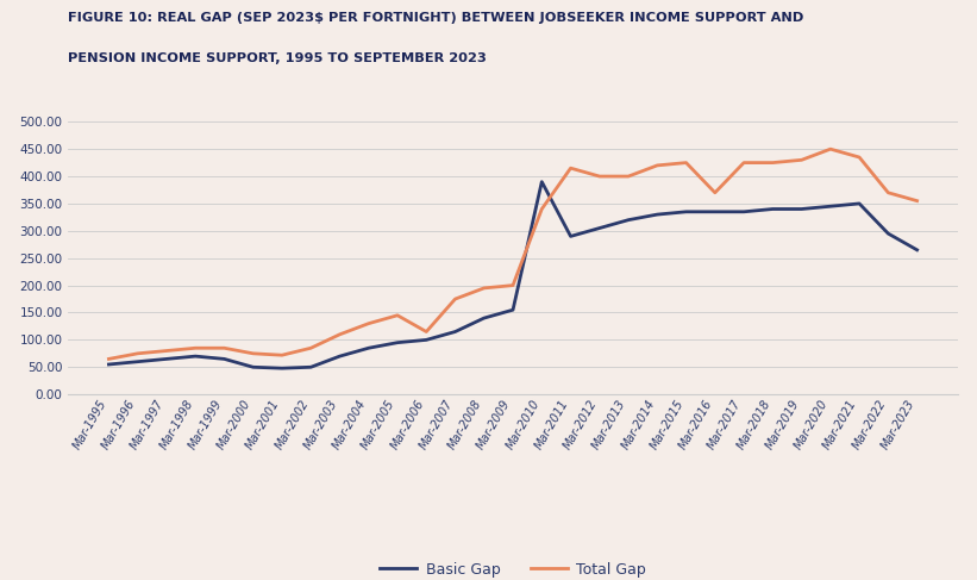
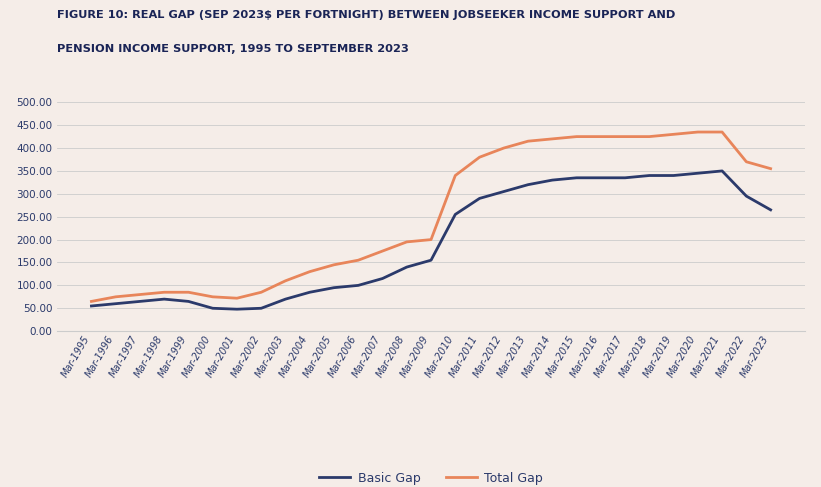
Total Gap/Mar-2006: 115 -> 155
Basic Gap/Mar-2010: 390 -> 255
Total Gap/Mar-2011: 415 -> 380
Total Gap/Mar-2013: 400 -> 415
Total Gap/Mar-2016: 370 -> 425
Total Gap/Mar-2020: 450 -> 435
